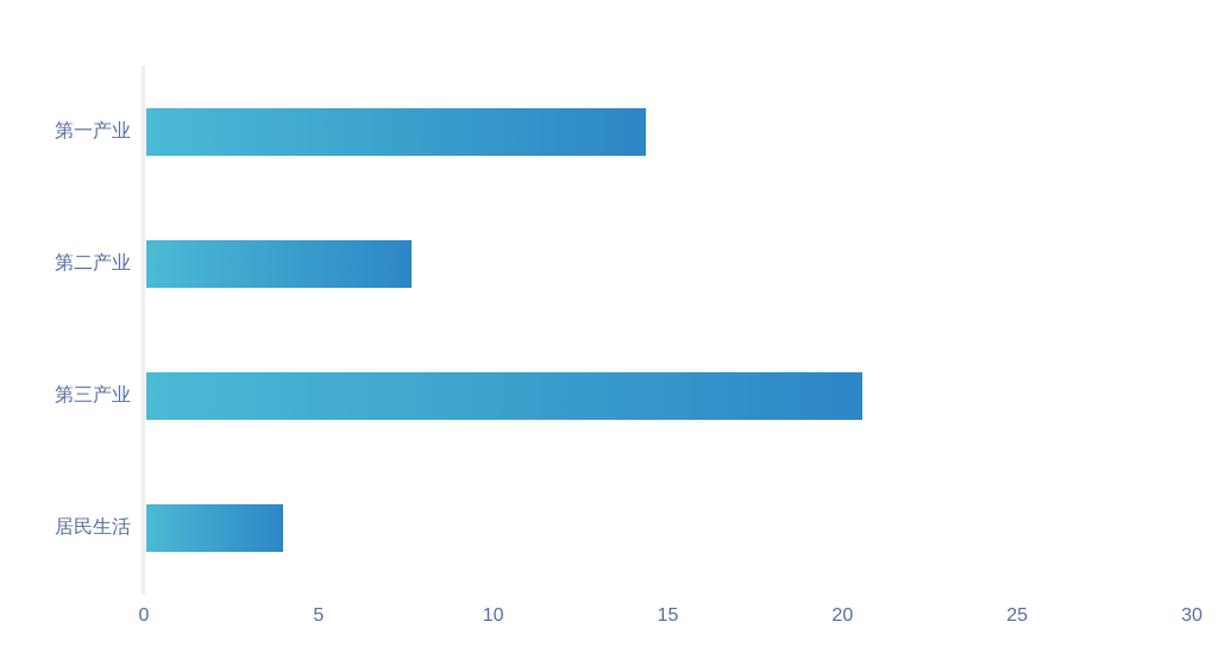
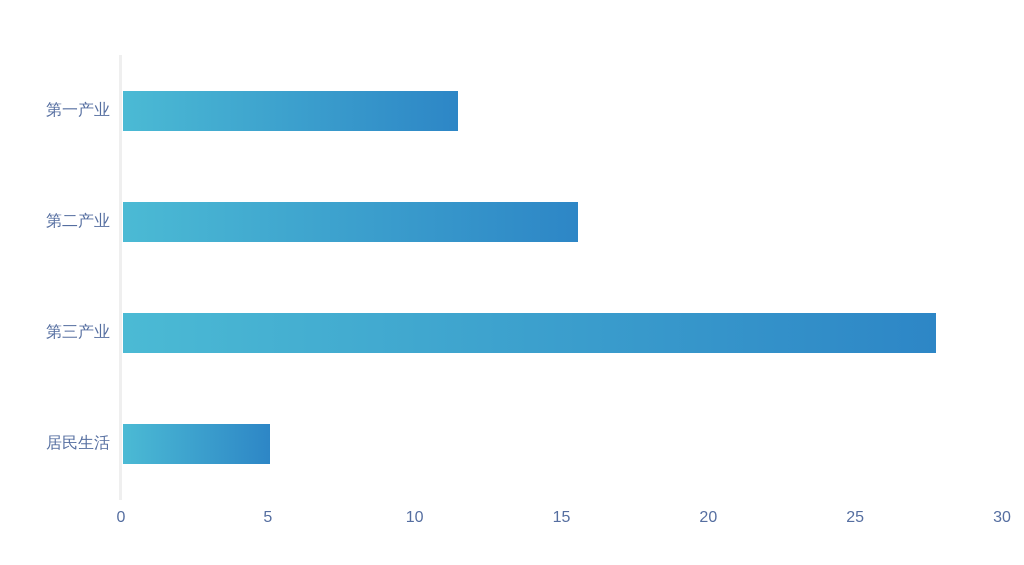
第一产业: 14.3 -> 11.4
第二产业: 7.6 -> 15.5
第三产业: 20.5 -> 27.7
居民生活: 3.9 -> 5.0
